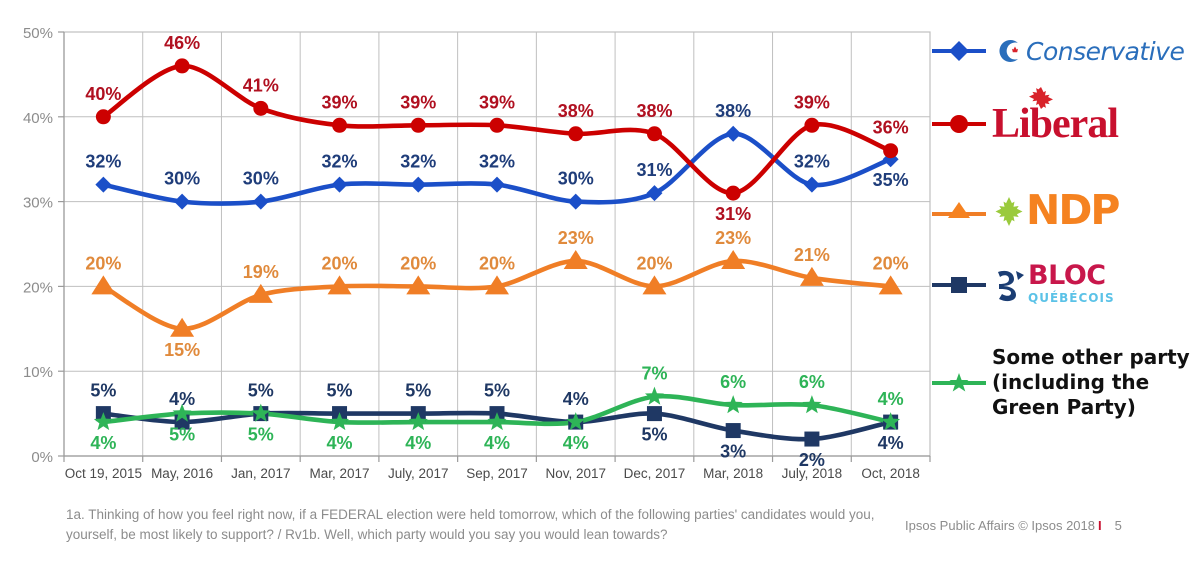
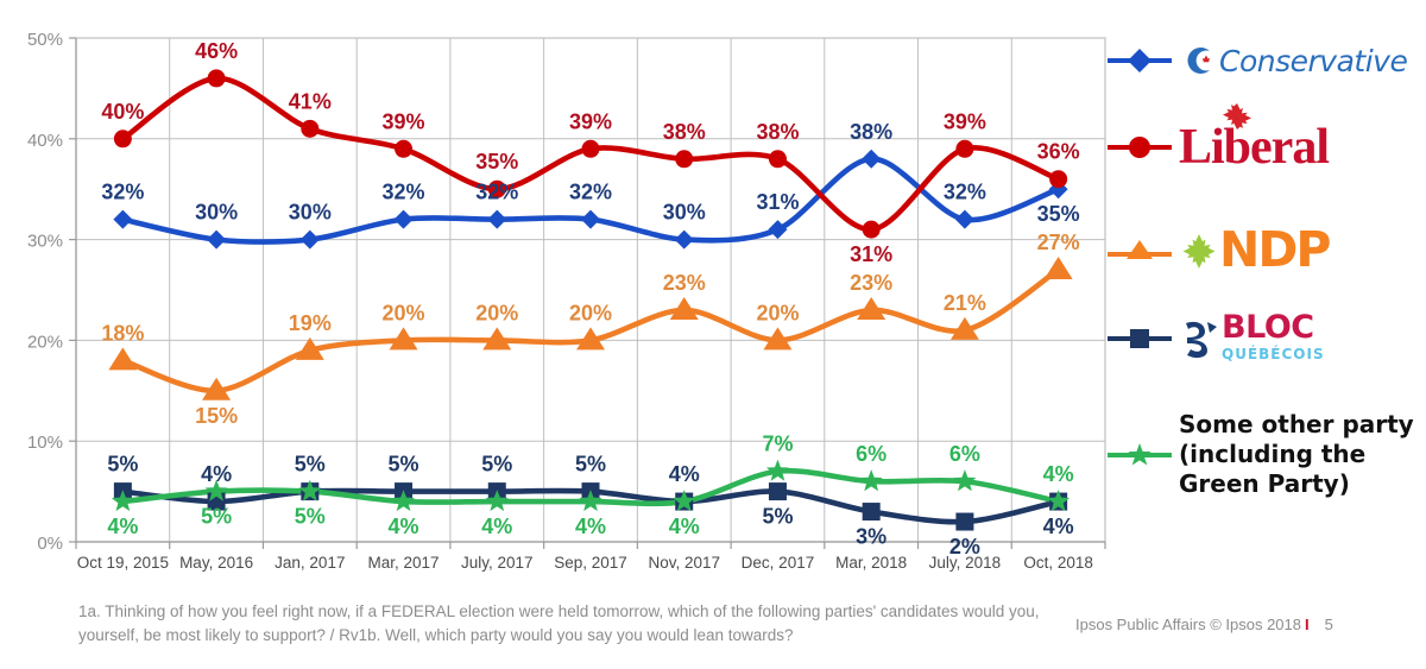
NDP/Oct 19, 2015: 20% -> 18%
Liberal/July, 2017: 39% -> 35%
NDP/Oct, 2018: 20% -> 27%
